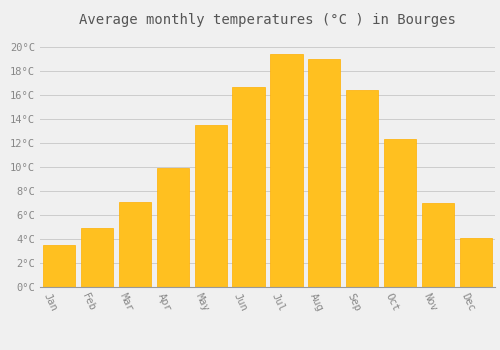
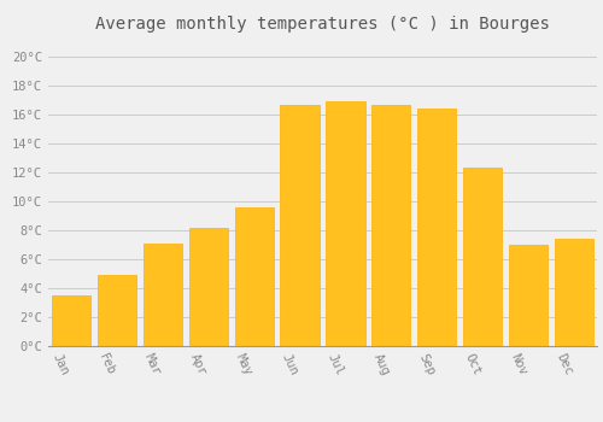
Apr: 9.9°C -> 8.2°C
May: 13.5°C -> 9.6°C
Jul: 19.4°C -> 16.9°C
Aug: 19.0°C -> 16.7°C
Dec: 4.1°C -> 7.4°C
